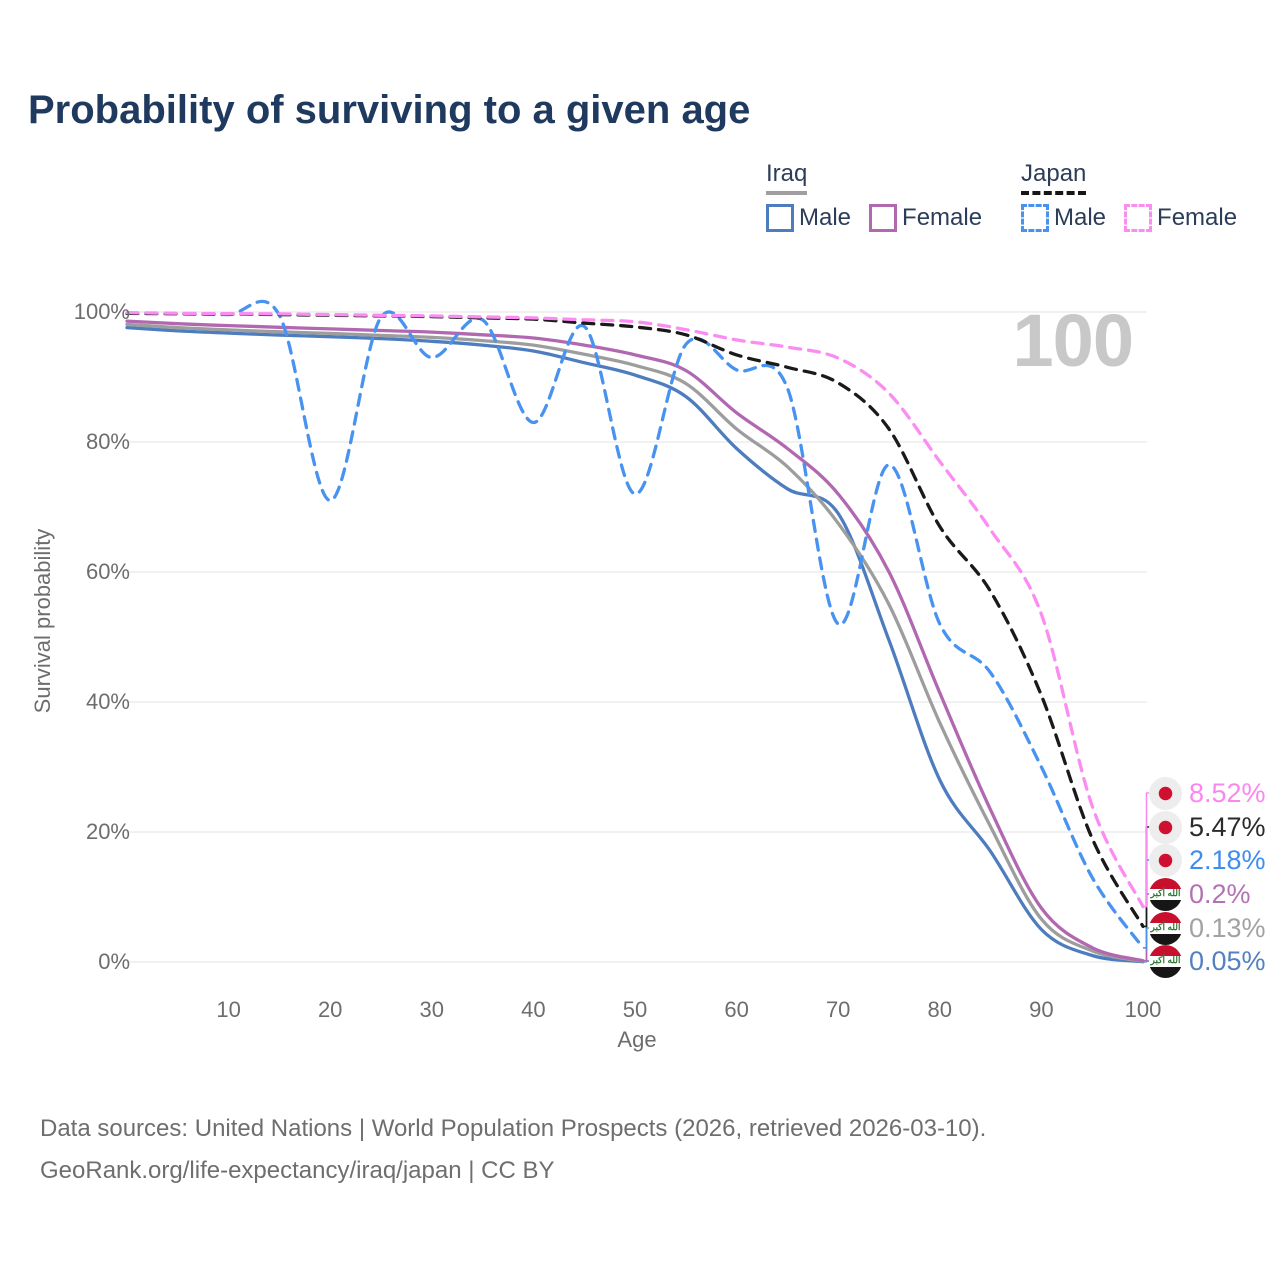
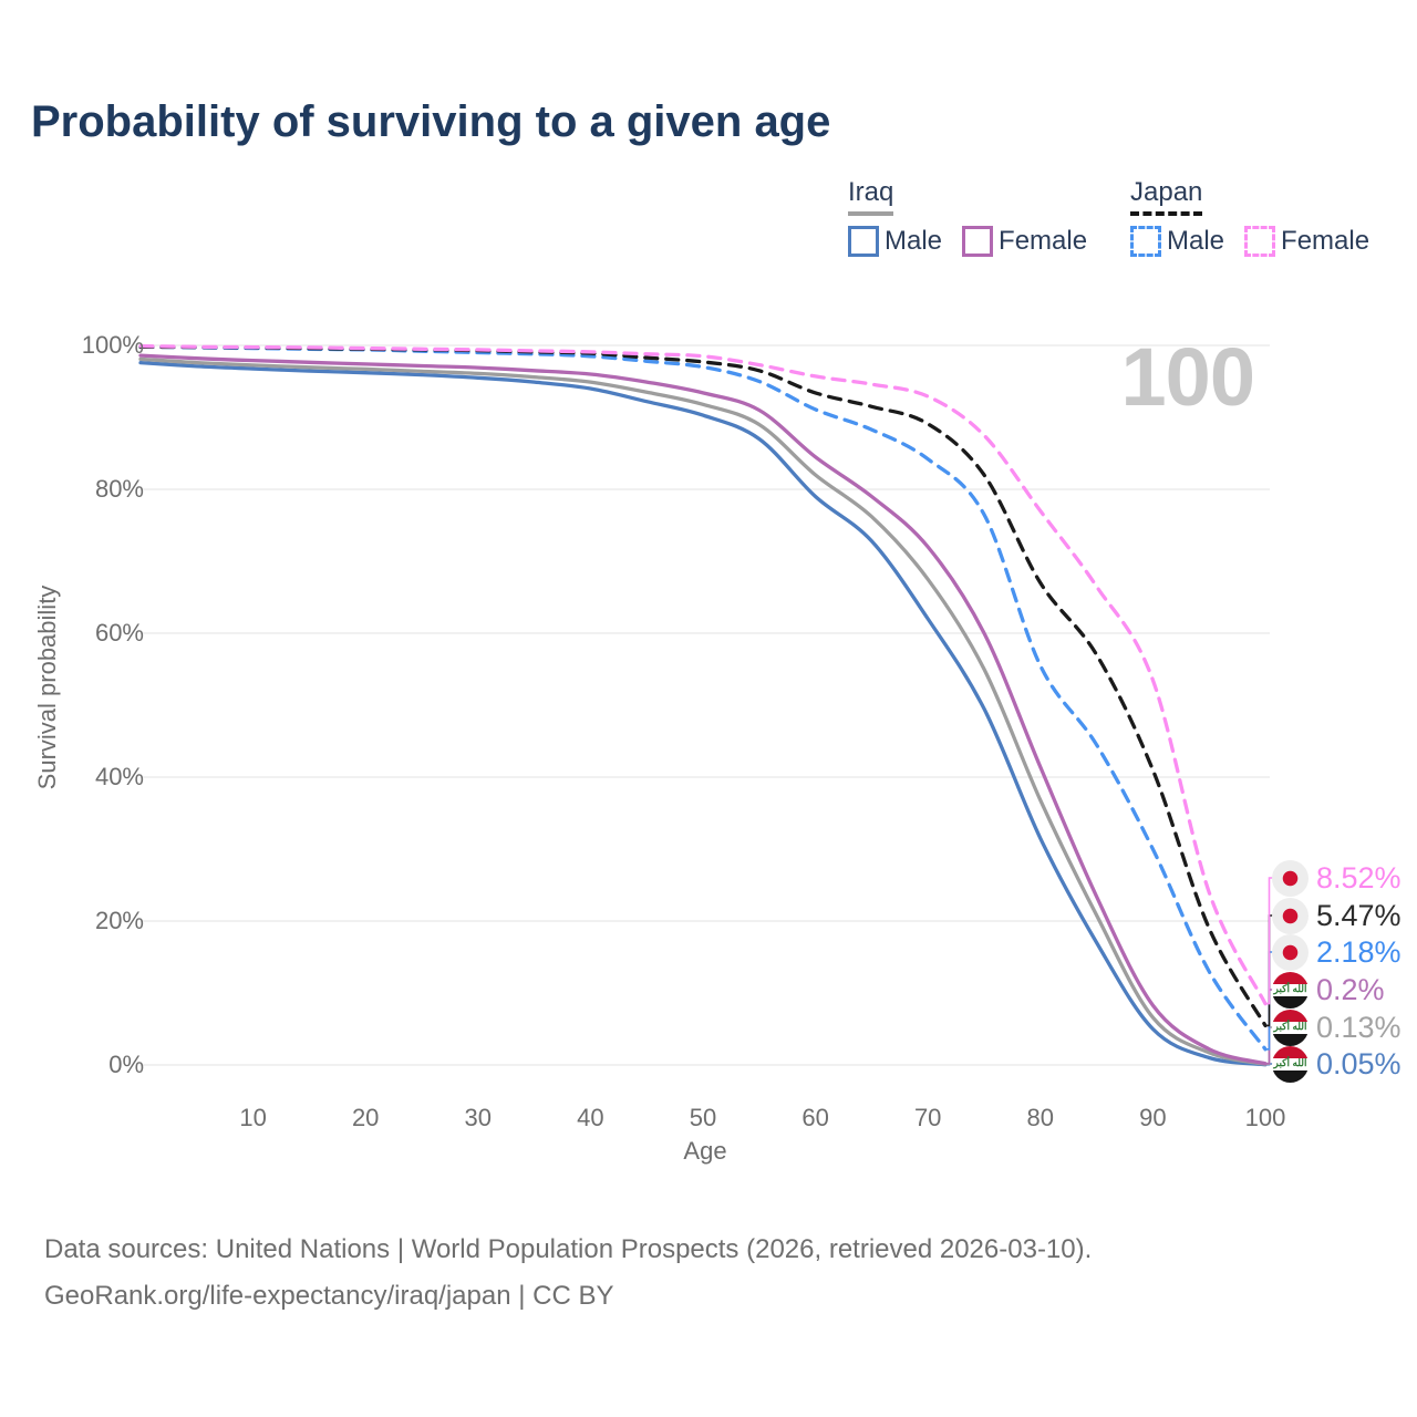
Japan Male/20: 71% -> 99%
Japan Male/30: 93% -> 99%
Japan Male/40: 83% -> 98%
Japan Male/50: 72% -> 97%
Iraq Male/70: 69% -> 62%
Japan Male/70: 52% -> 84%
Iraq Male/80: 28% -> 32%
Japan Male/80: 52% -> 56%
